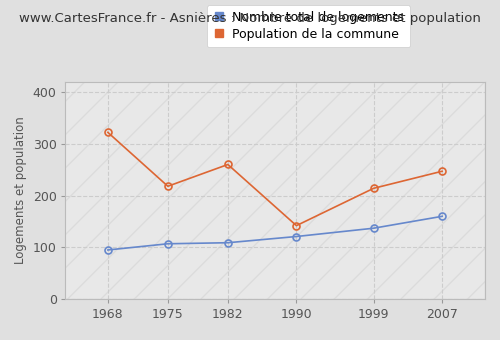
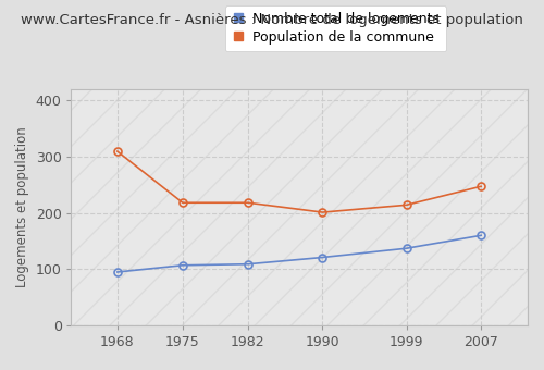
Population de la commune/1968: 322 -> 309
Population de la commune/1982: 260 -> 218
Population de la commune/1990: 142 -> 201
